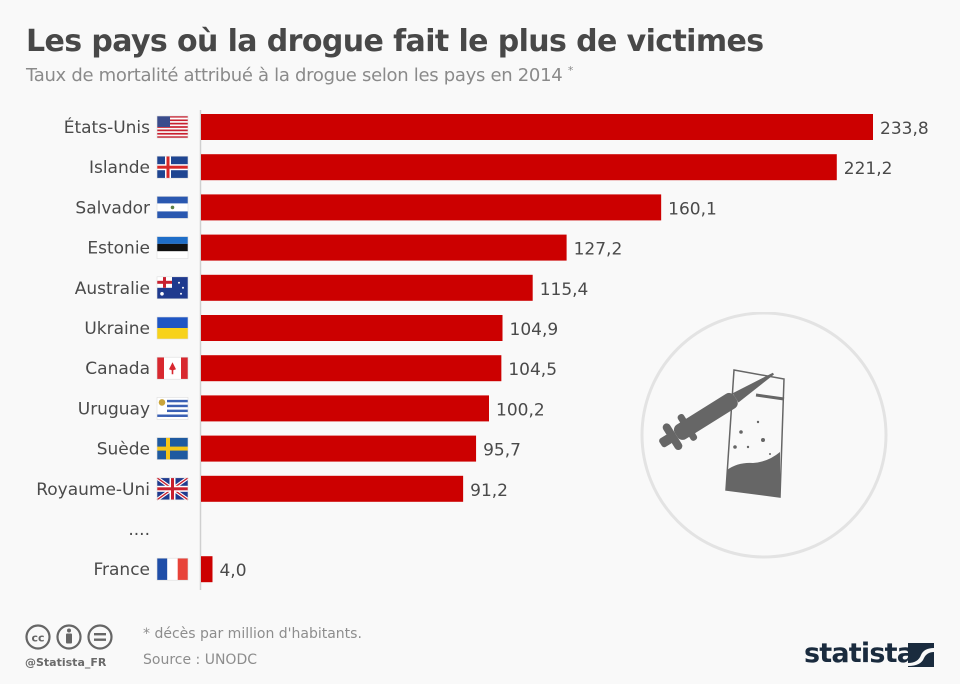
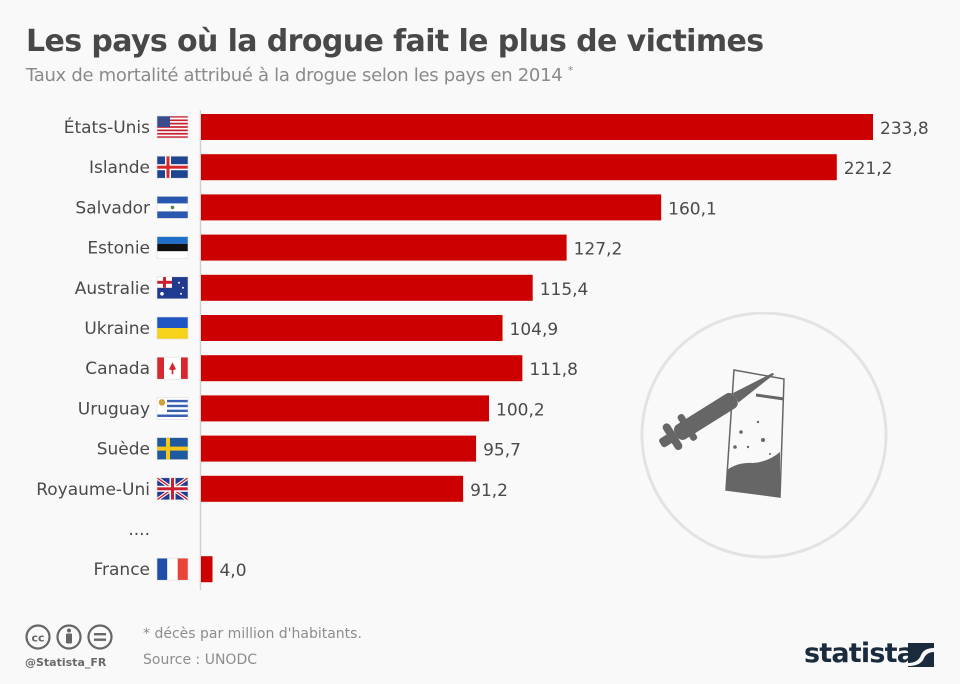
Canada: 104,5 -> 111,8
